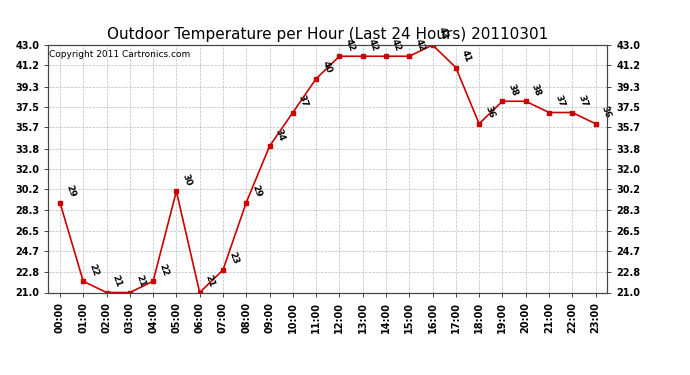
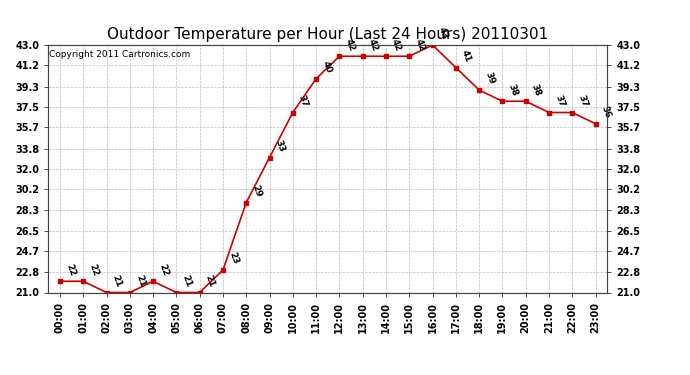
00:00: 29 -> 22
05:00: 30 -> 21
09:00: 34 -> 33
18:00: 36 -> 39
